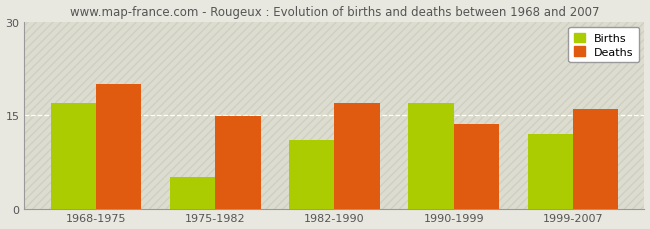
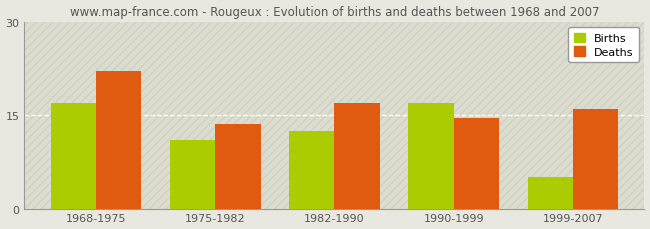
Deaths/1968-1975: 20.0 -> 22.0
Births/1975-1982: 5.0 -> 11.0
Deaths/1975-1982: 14.8 -> 13.5
Births/1982-1990: 11.0 -> 12.5
Deaths/1990-1999: 13.6 -> 14.5
Births/1999-2007: 12.0 -> 5.0
